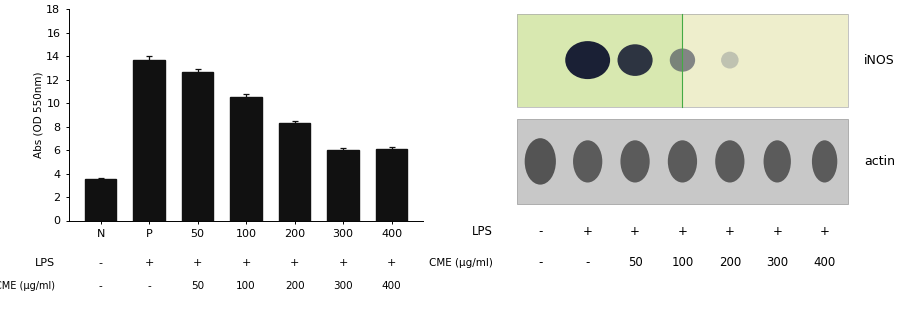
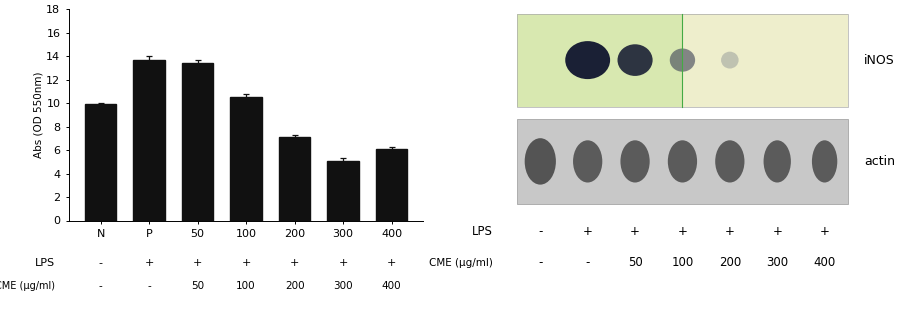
N: 3.5 -> 9.9
50: 12.7 -> 13.4
200: 8.3 -> 7.1
300: 6.0 -> 5.1
